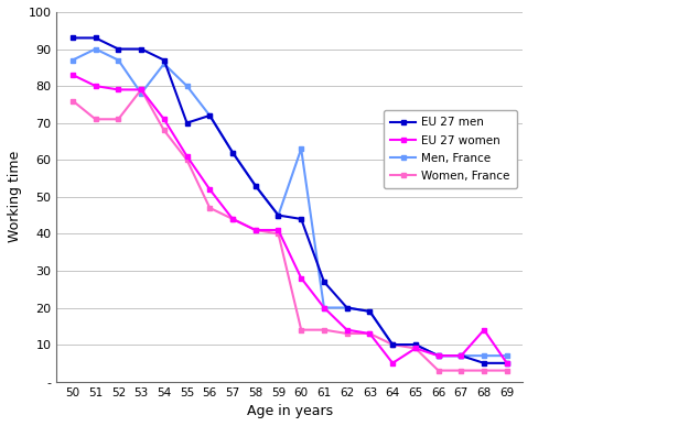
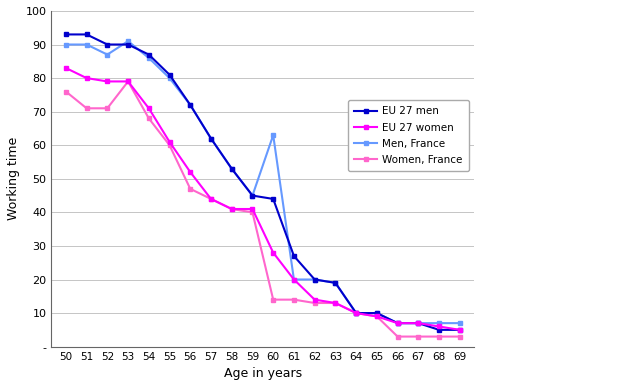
Men, France/50: 87 -> 90
Men, France/53: 78 -> 91
EU 27 men/55: 70 -> 81
EU 27 women/64: 5 -> 10
EU 27 women/68: 14 -> 6
